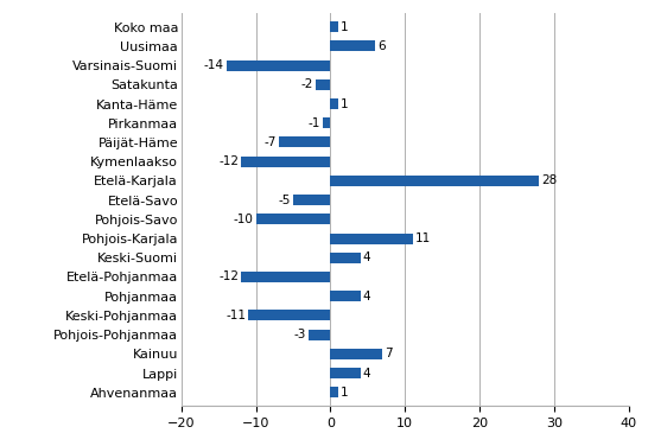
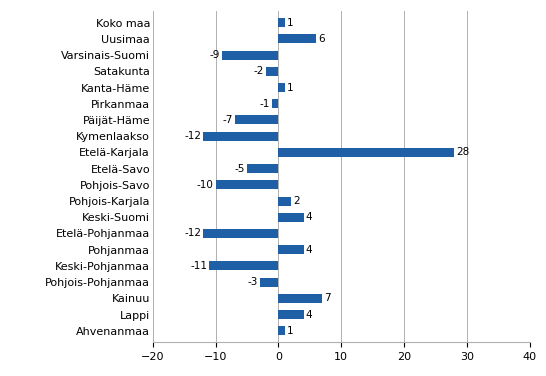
Varsinais-Suomi: -14 -> -9
Pohjois-Karjala: 11 -> 2
